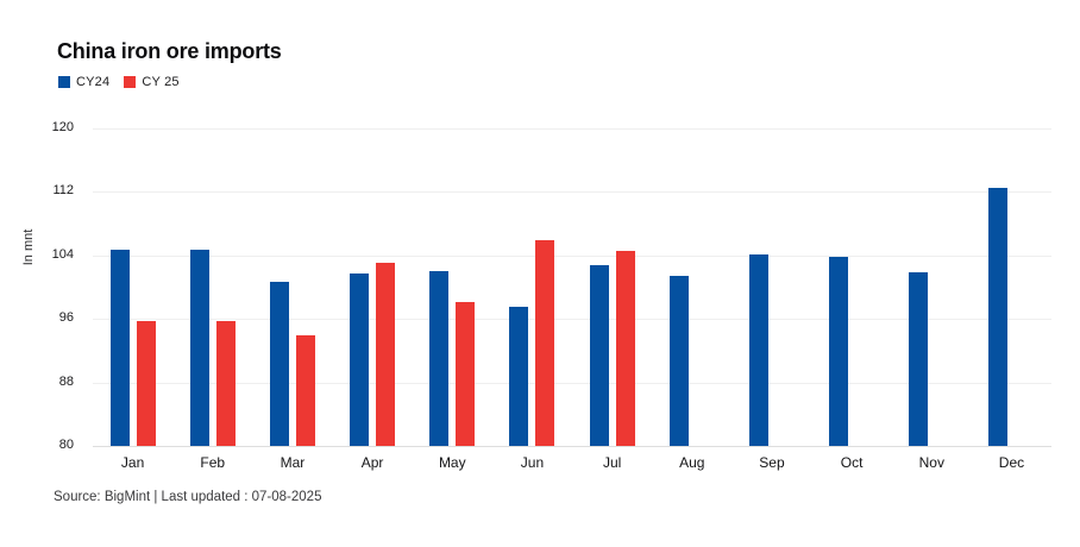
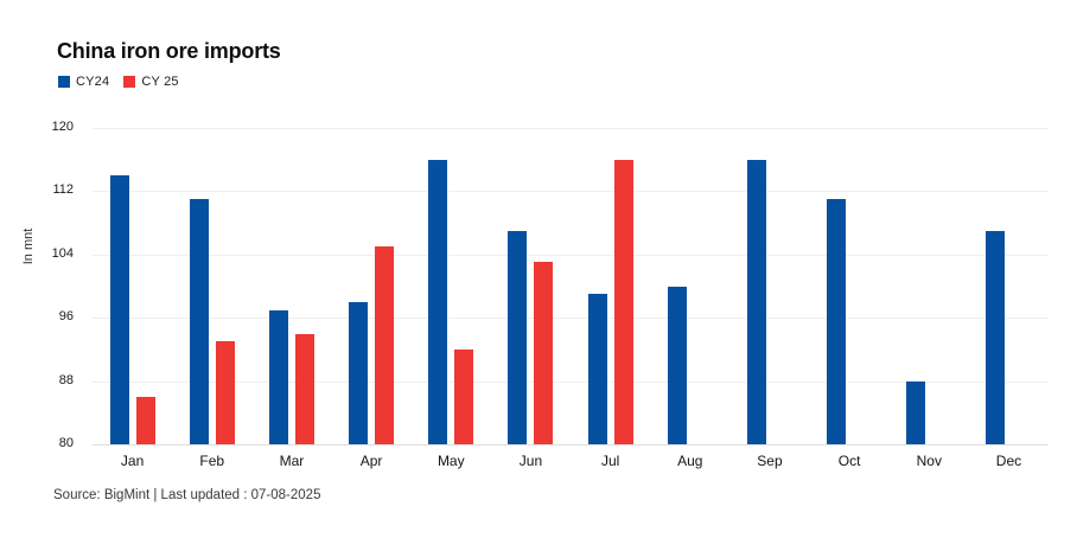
CY24/Jan: 105 -> 114
CY 25/Jan: 96 -> 86
CY24/Feb: 105 -> 111
CY 25/Feb: 96 -> 93
CY24/Mar: 101 -> 97
CY24/Apr: 102 -> 98
CY 25/Apr: 103 -> 105
CY24/May: 102 -> 116
CY 25/May: 98 -> 92
CY24/Jun: 98 -> 107
CY 25/Jun: 106 -> 103
CY24/Jul: 103 -> 99
CY 25/Jul: 105 -> 116
CY24/Aug: 101 -> 100
CY24/Sep: 104 -> 116
CY24/Oct: 104 -> 111
CY24/Nov: 102 -> 88
CY24/Dec: 112 -> 107
